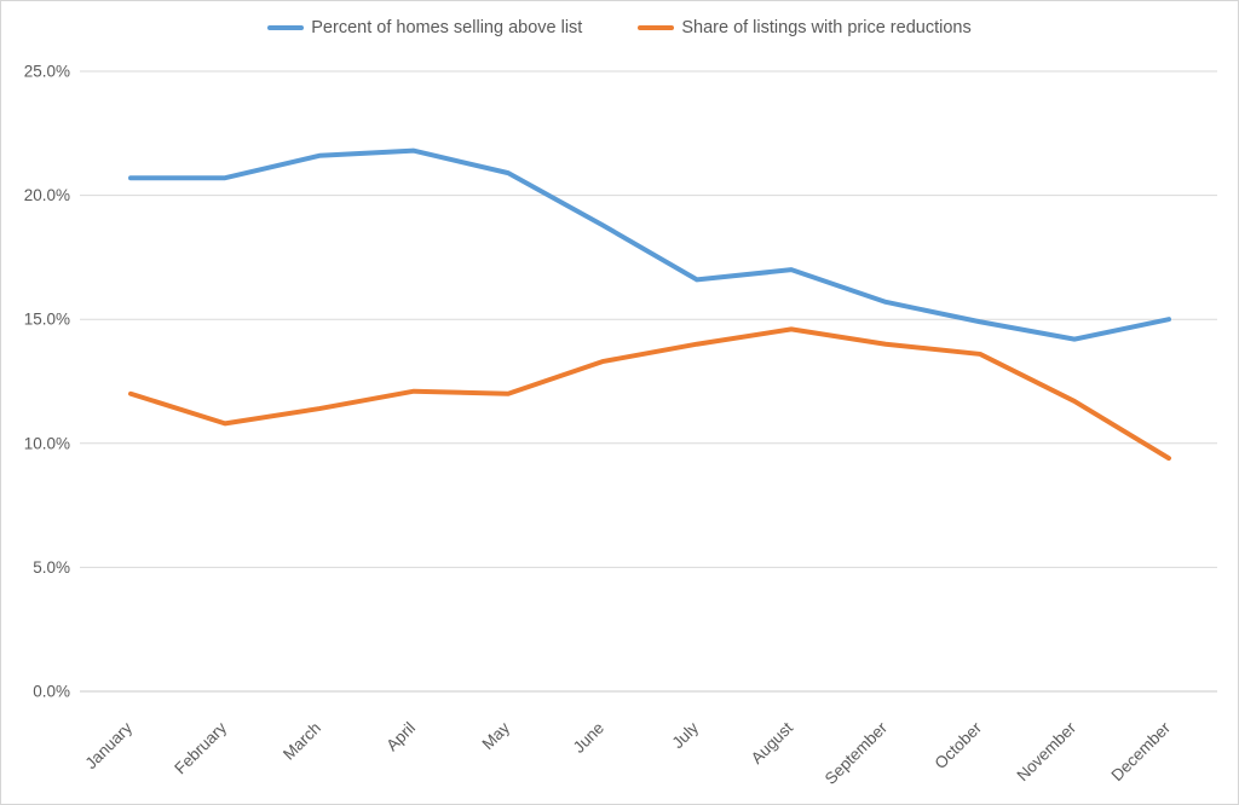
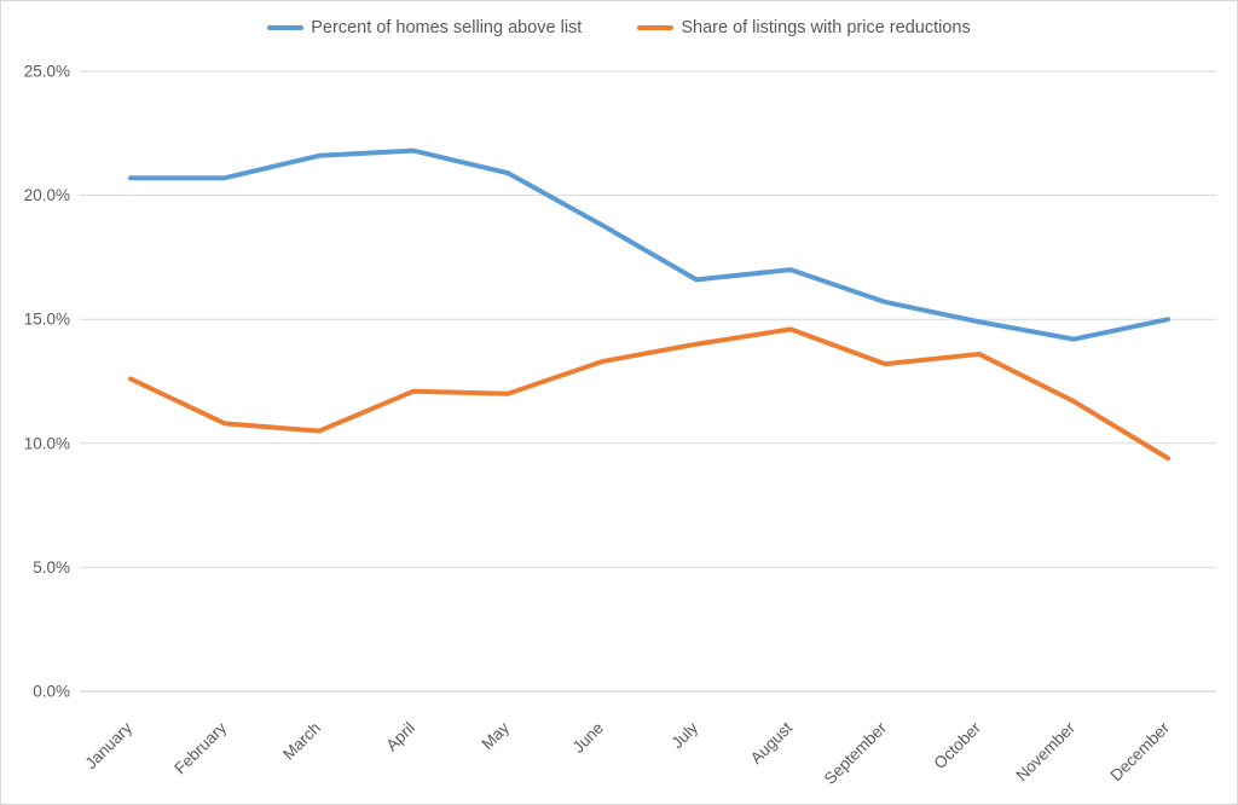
Share of listings with price reductions/January: 12.0% -> 12.6%
Share of listings with price reductions/March: 11.4% -> 10.5%
Share of listings with price reductions/September: 14.0% -> 13.2%
